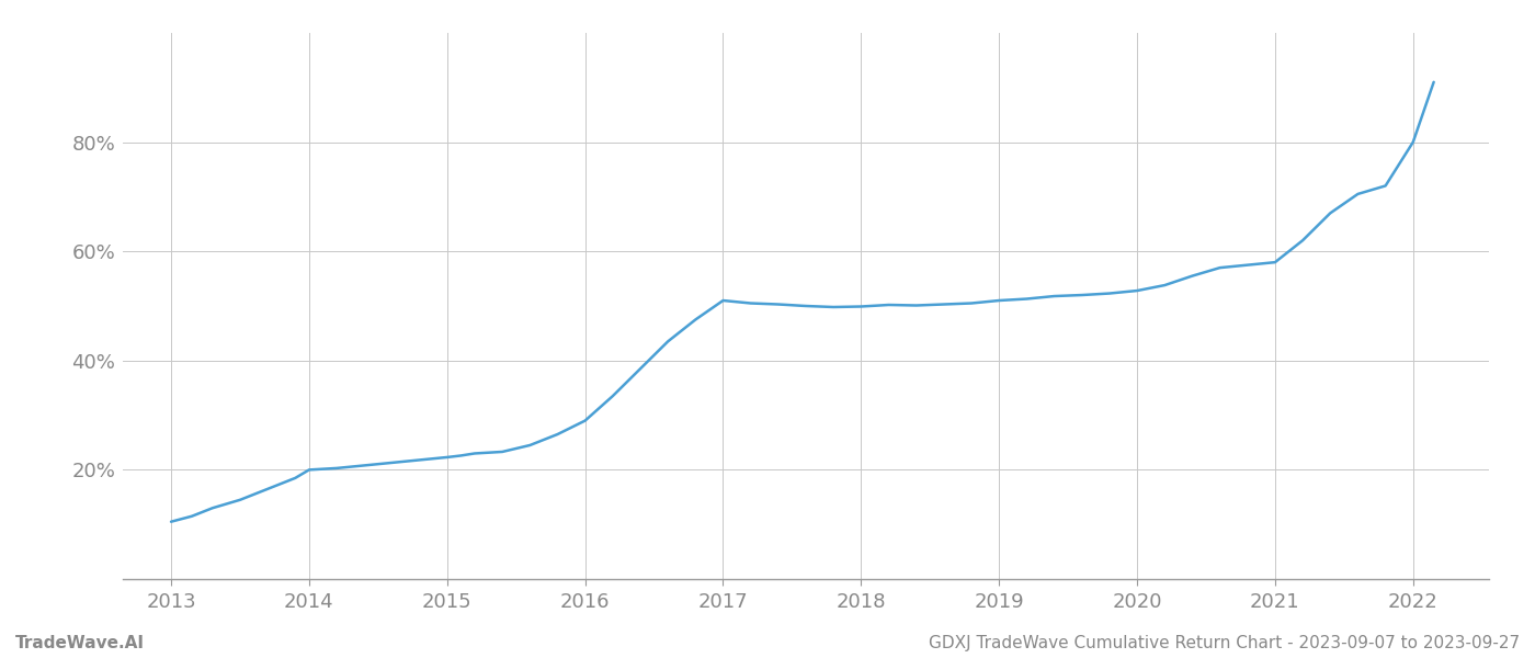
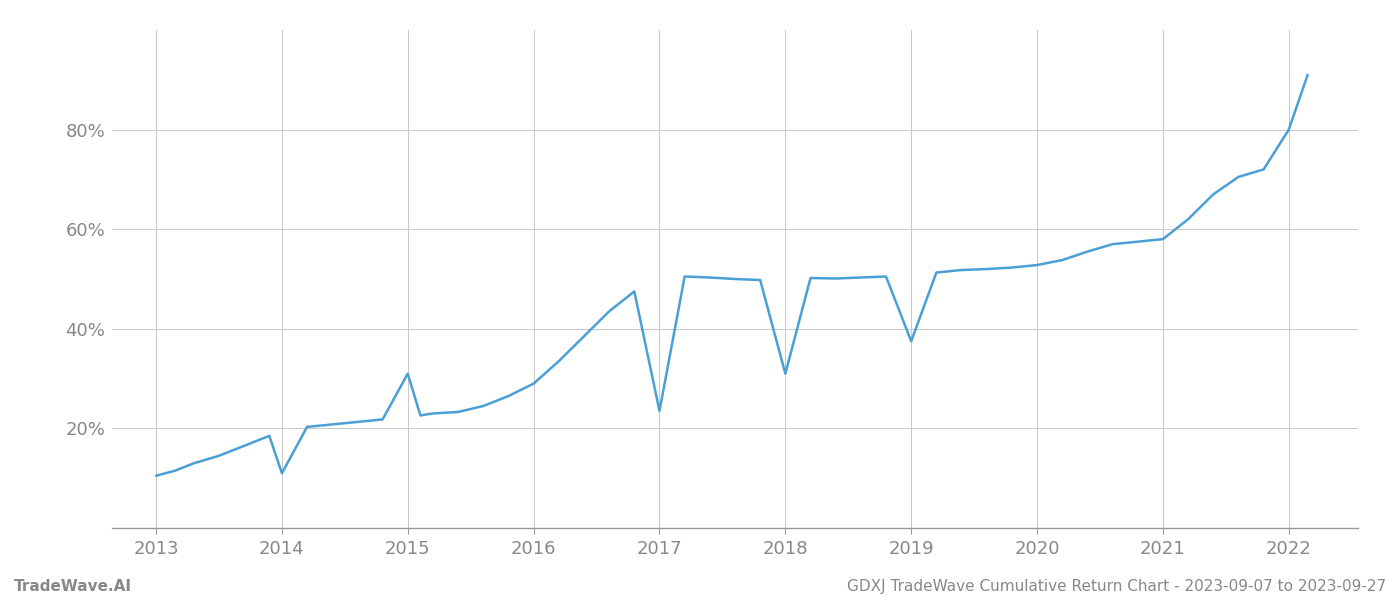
2014: 20.0% -> 11.0%
2015: 22.3% -> 31.0%
2017: 51.0% -> 23.5%
2018: 49.9% -> 31.0%
2019: 51.0% -> 37.5%
